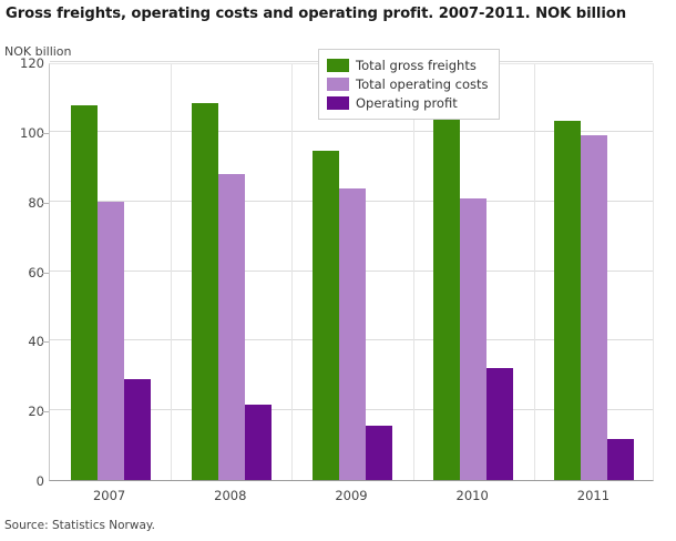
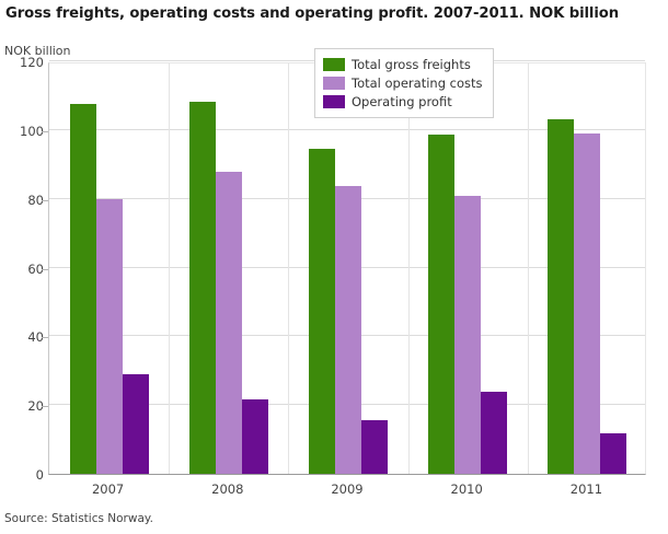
Total gross freights/2010: 110 -> 99
Operating profit/2010: 32 -> 24
